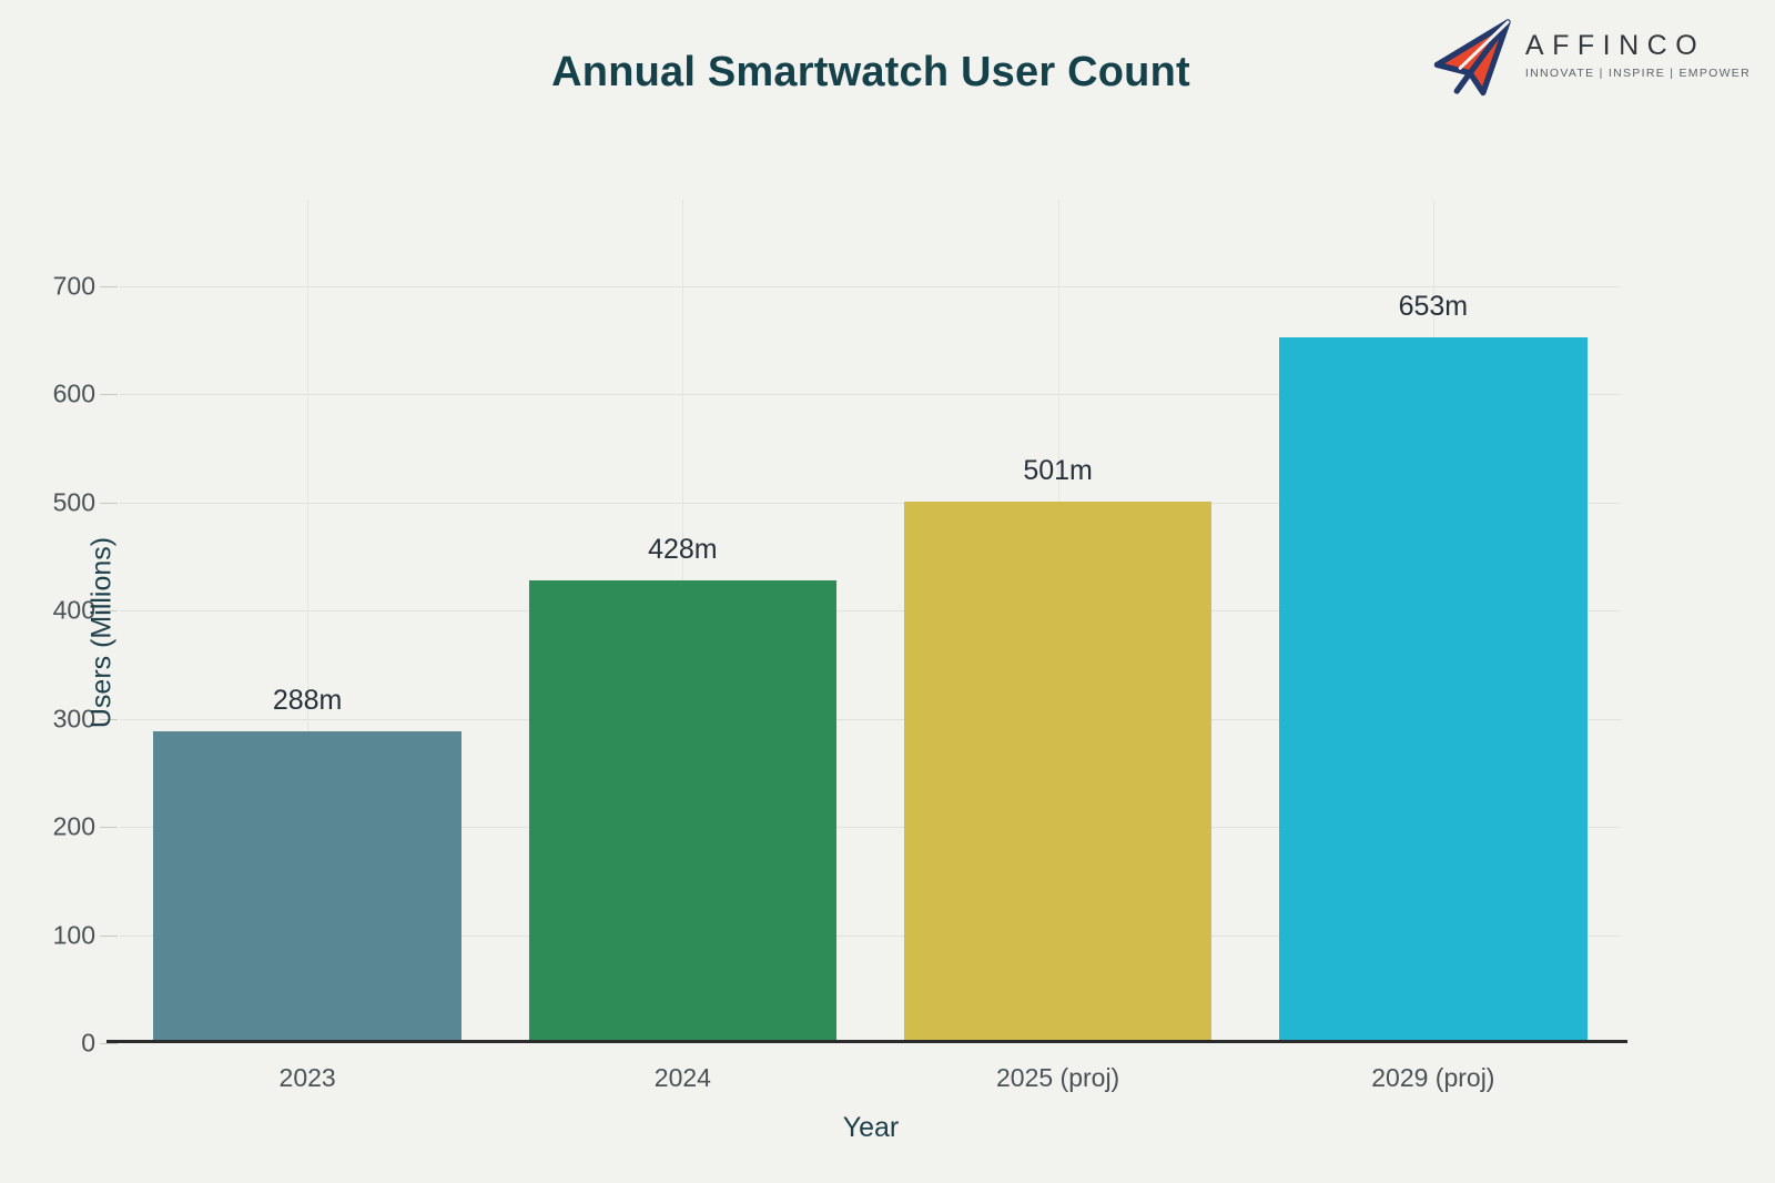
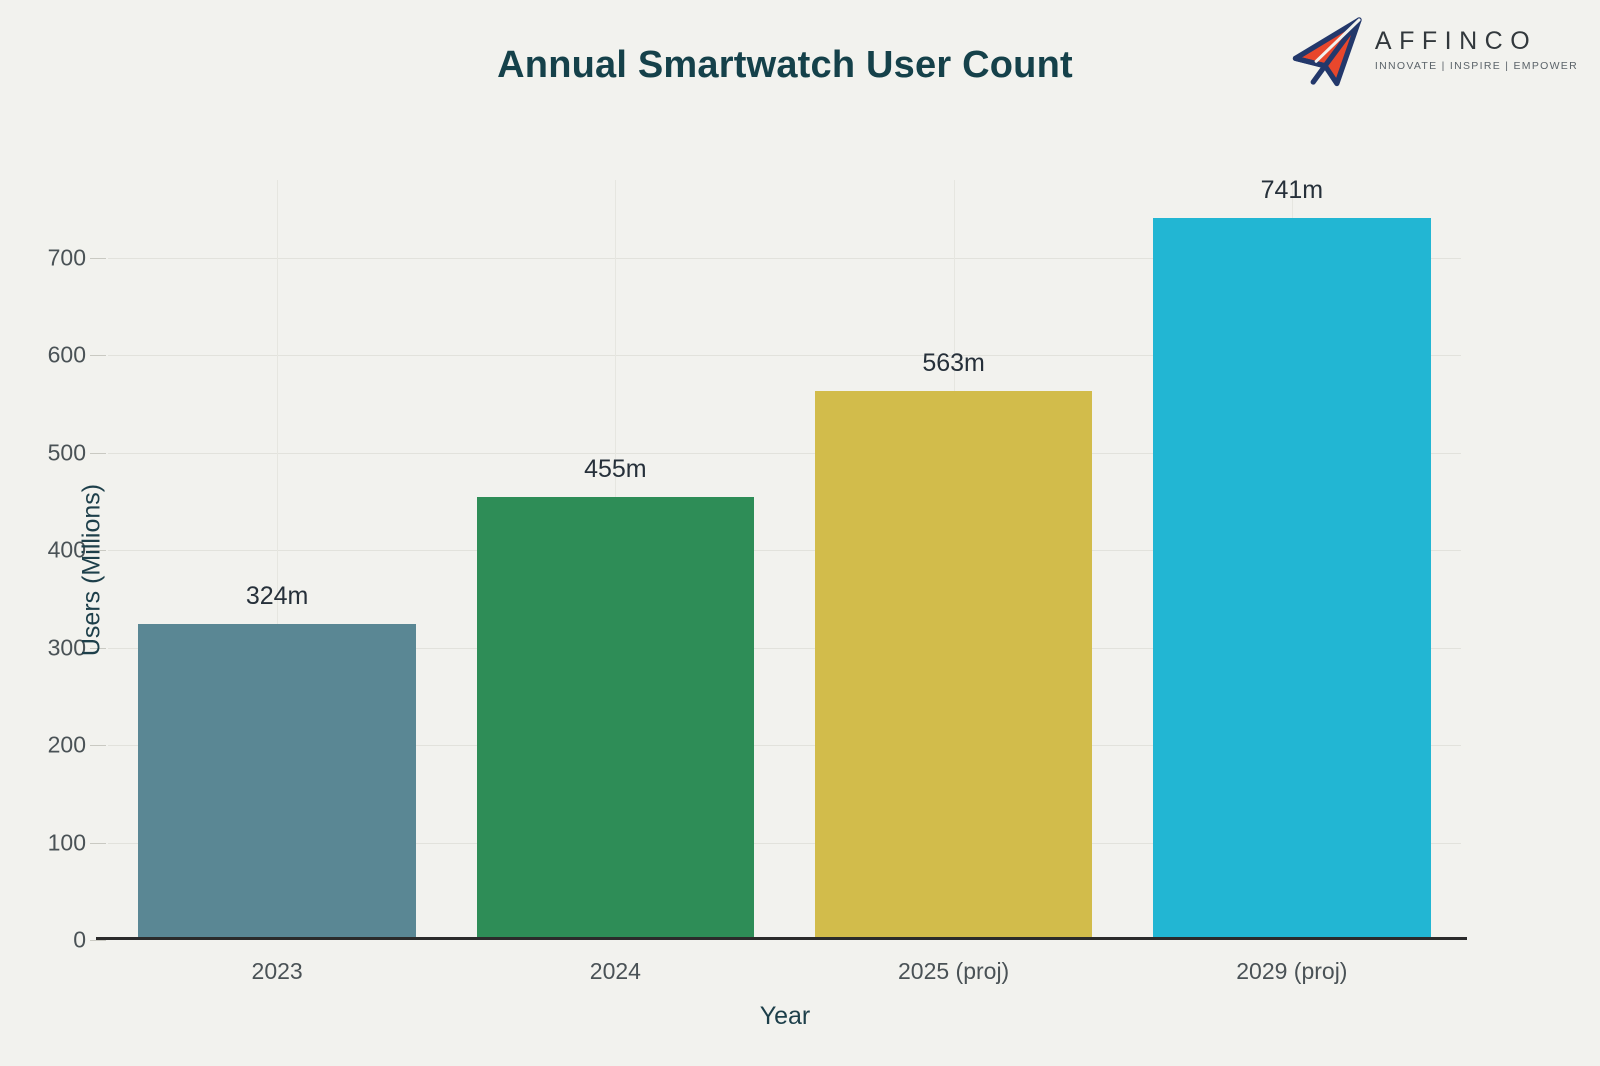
2023: 288m -> 324m
2024: 428m -> 455m
2025 (proj): 501m -> 563m
2029 (proj): 653m -> 741m
